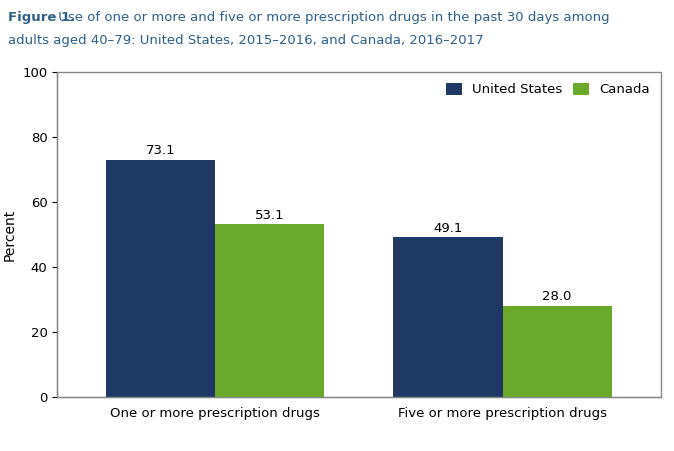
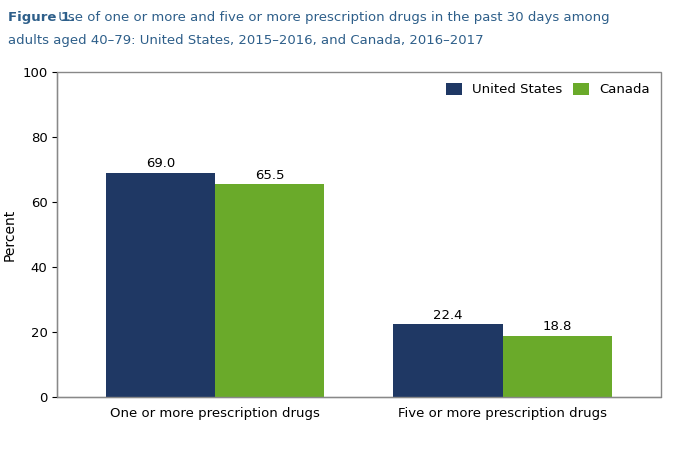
United States/One or more prescription drugs: 73.1 -> 69.0
Canada/One or more prescription drugs: 53.1 -> 65.5
United States/Five or more prescription drugs: 49.1 -> 22.4
Canada/Five or more prescription drugs: 28.0 -> 18.8
